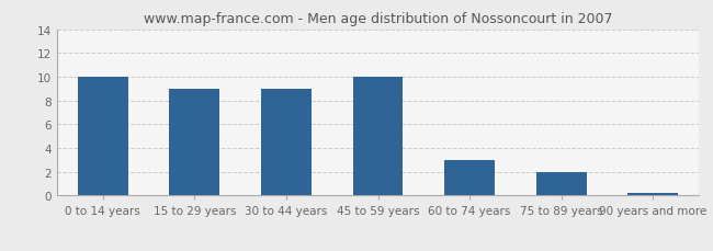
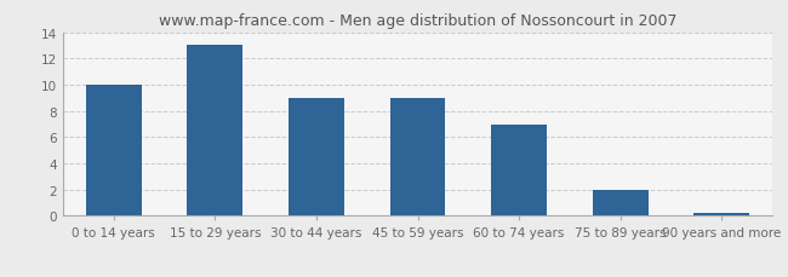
15 to 29 years: 9.0 -> 13.0
45 to 59 years: 10.0 -> 9.0
60 to 74 years: 3.0 -> 7.0
